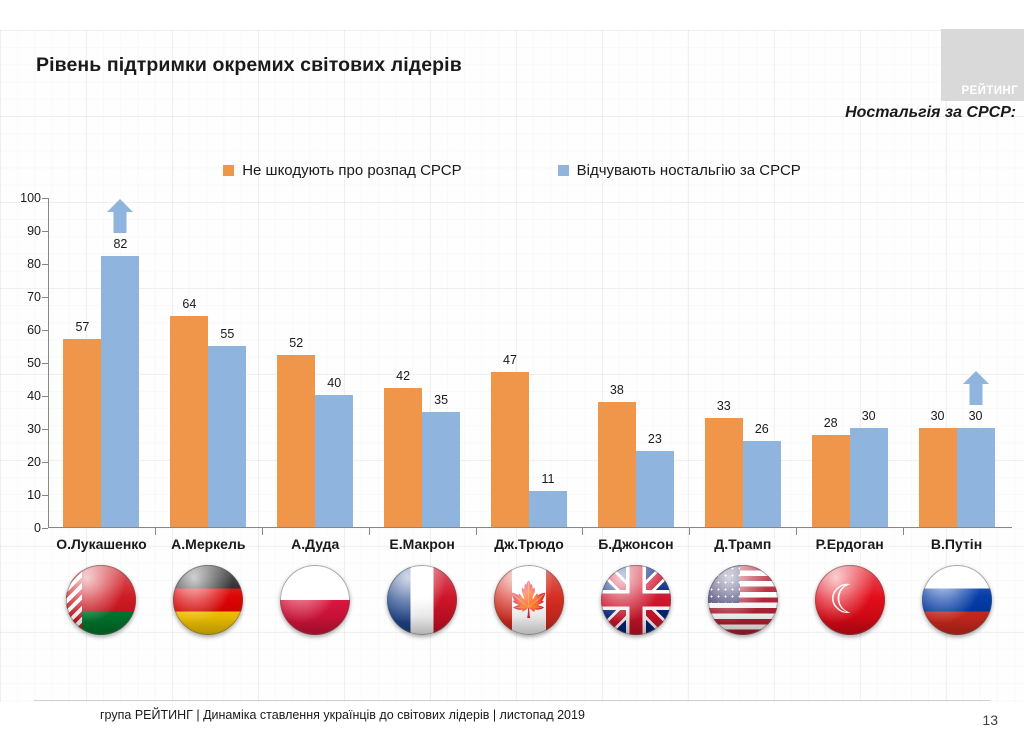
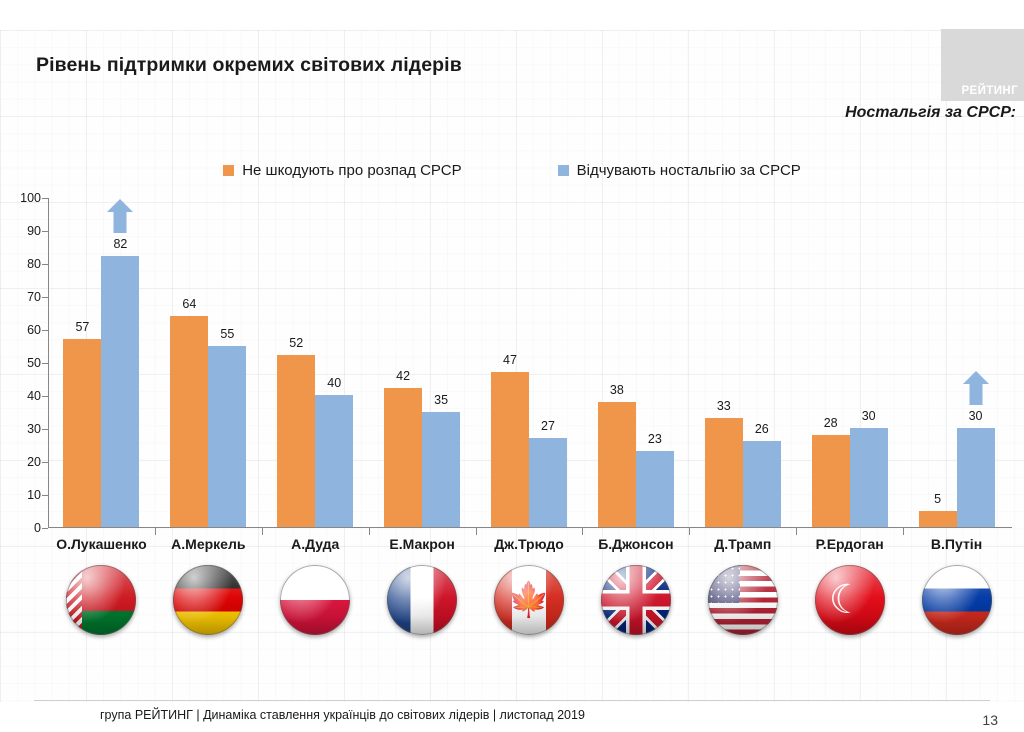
Відчувають ностальгію за СРСР/Дж.Трюдо: 11 -> 27
Не шкодують про розпад СРСР/В.Путін: 30 -> 5
